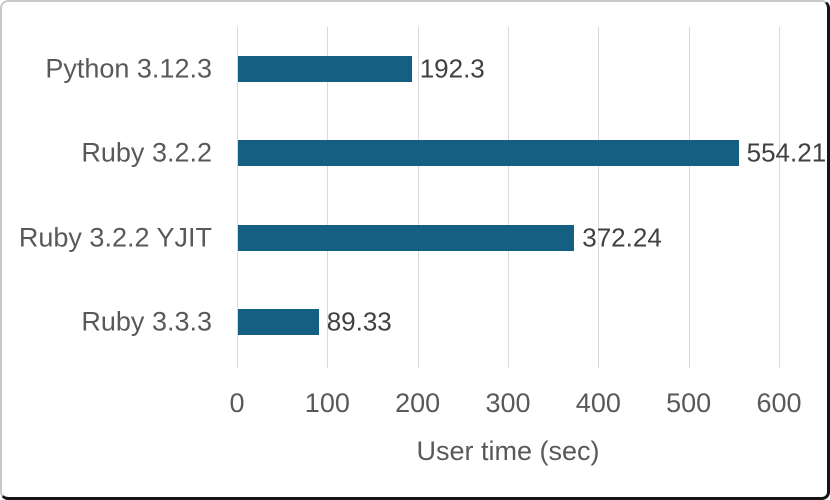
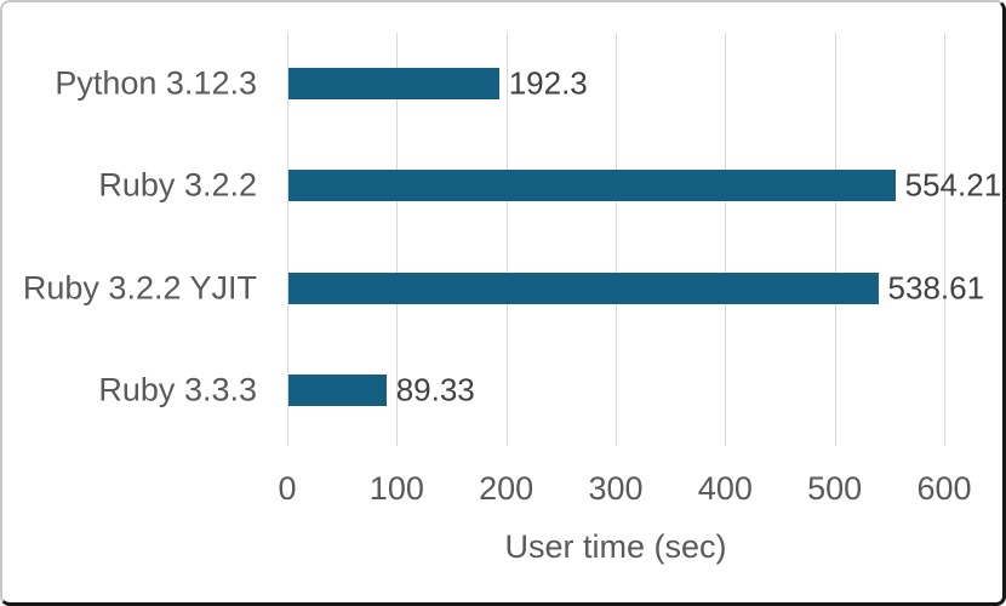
Ruby 3.2.2 YJIT: 372.24 -> 538.61
